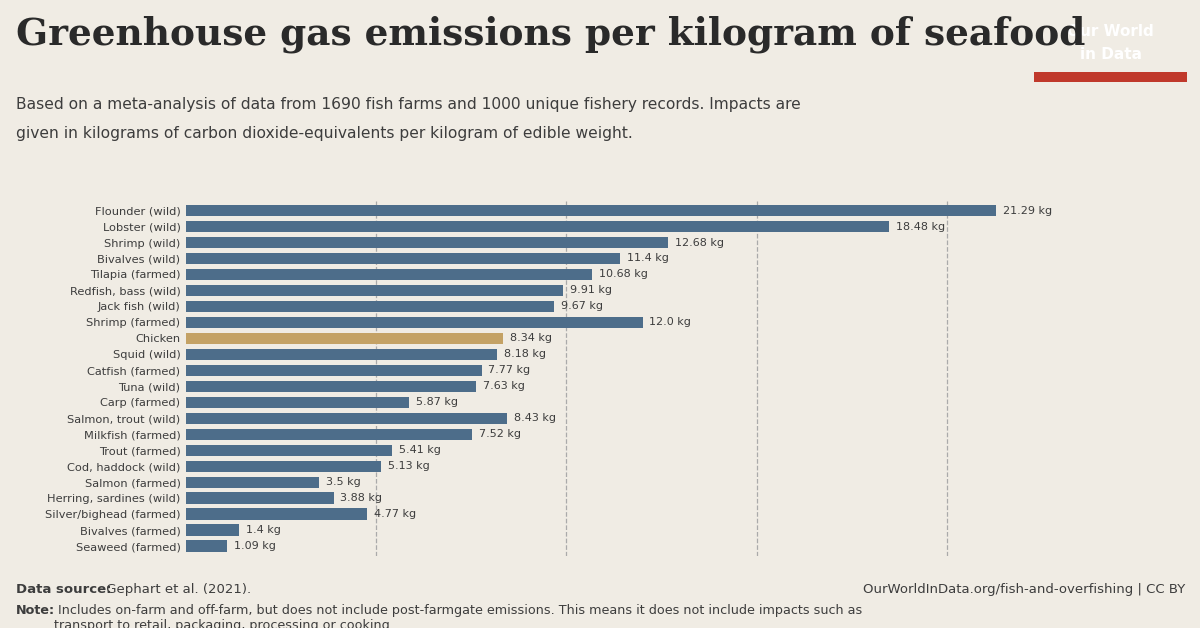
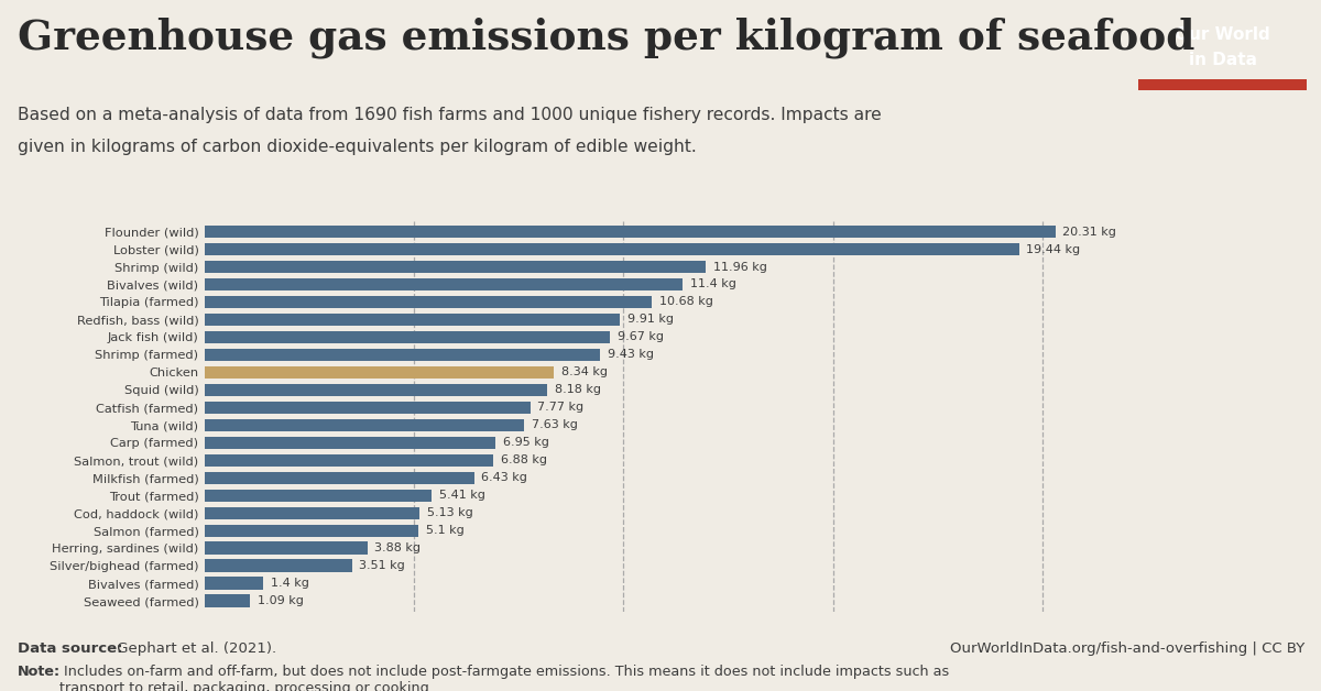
Flounder (wild): 21.29 -> 20.31
Lobster (wild): 18.48 -> 19.44
Shrimp (wild): 12.68 -> 11.96
Shrimp (farmed): 12.0 -> 9.43
Carp (farmed): 5.87 -> 6.95
Salmon, trout (wild): 8.43 -> 6.88
Milkfish (farmed): 7.52 -> 6.43
Salmon (farmed): 3.5 -> 5.1
Silver/bighead (farmed): 4.77 -> 3.51
